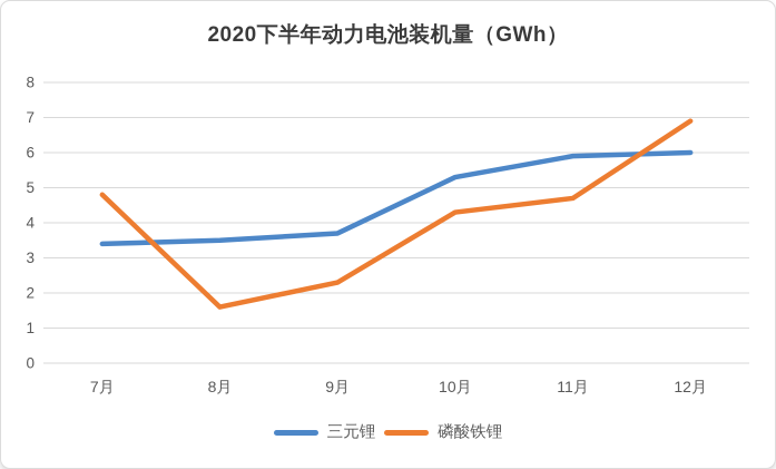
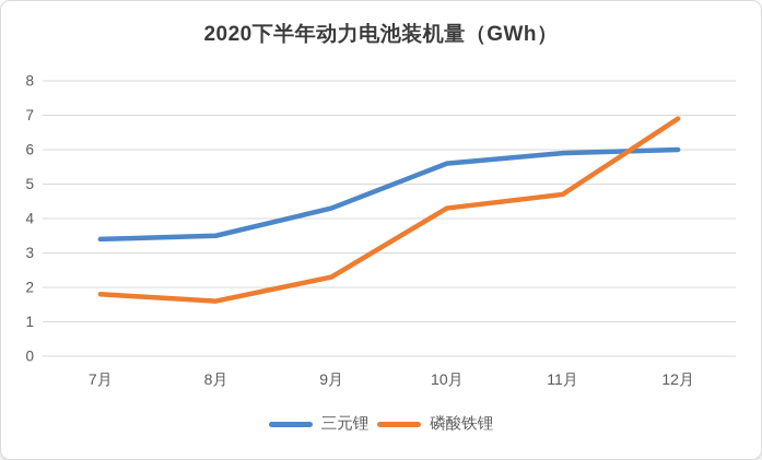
磷酸铁锂/7月: 4.8 -> 1.8
三元锂/9月: 3.7 -> 4.3
三元锂/10月: 5.3 -> 5.6
